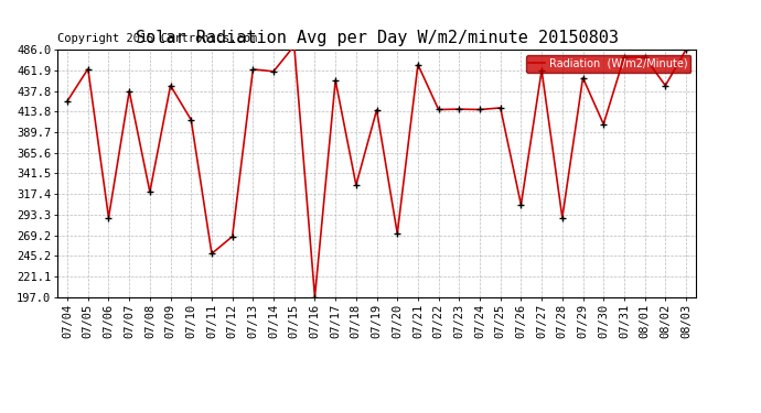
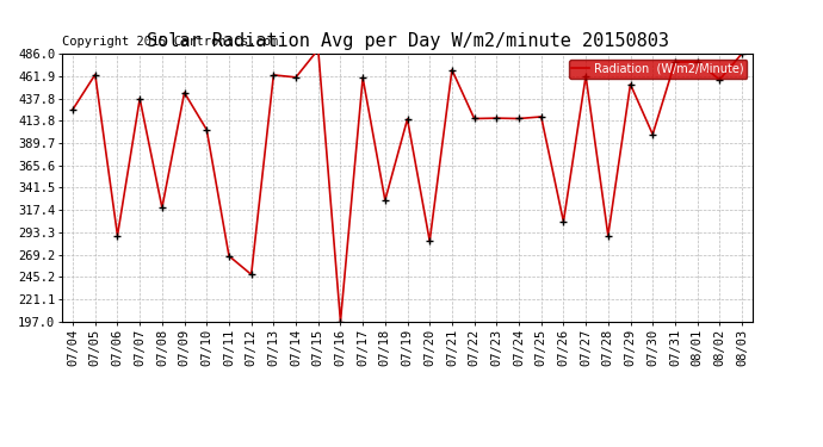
07/11: 248 -> 268
07/12: 268 -> 248
07/17: 450 -> 460
07/20: 272 -> 284
08/02: 444 -> 458
